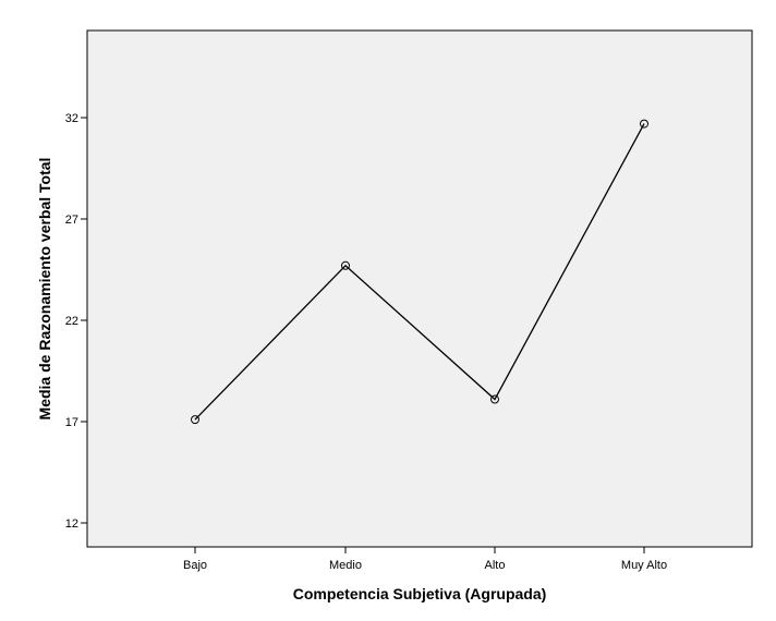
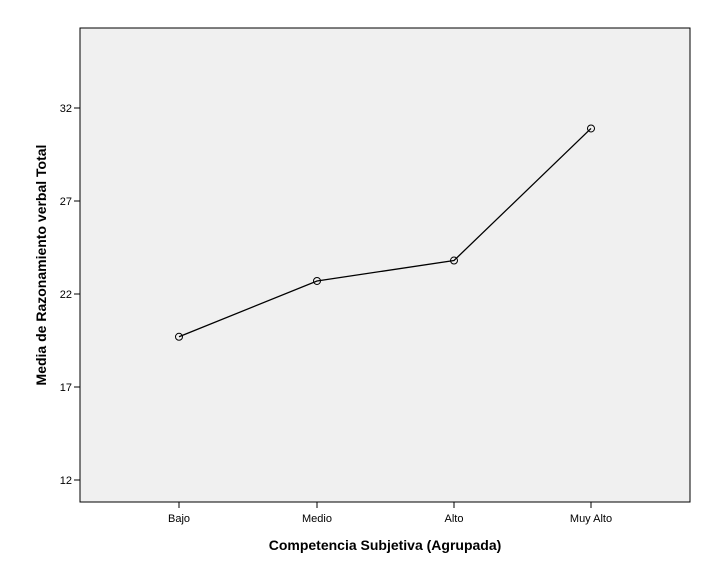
Bajo: 17.1 -> 19.7
Medio: 24.7 -> 22.7
Alto: 18.1 -> 23.8
Muy Alto: 31.7 -> 30.9
